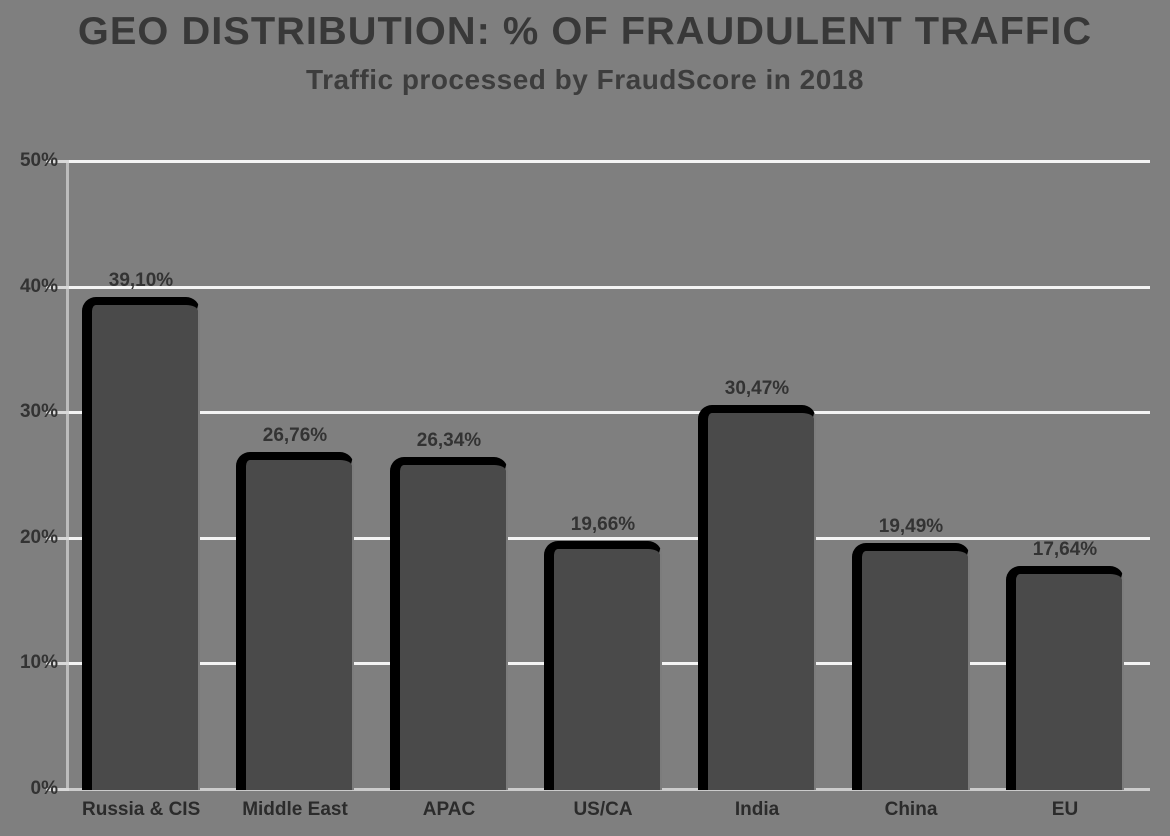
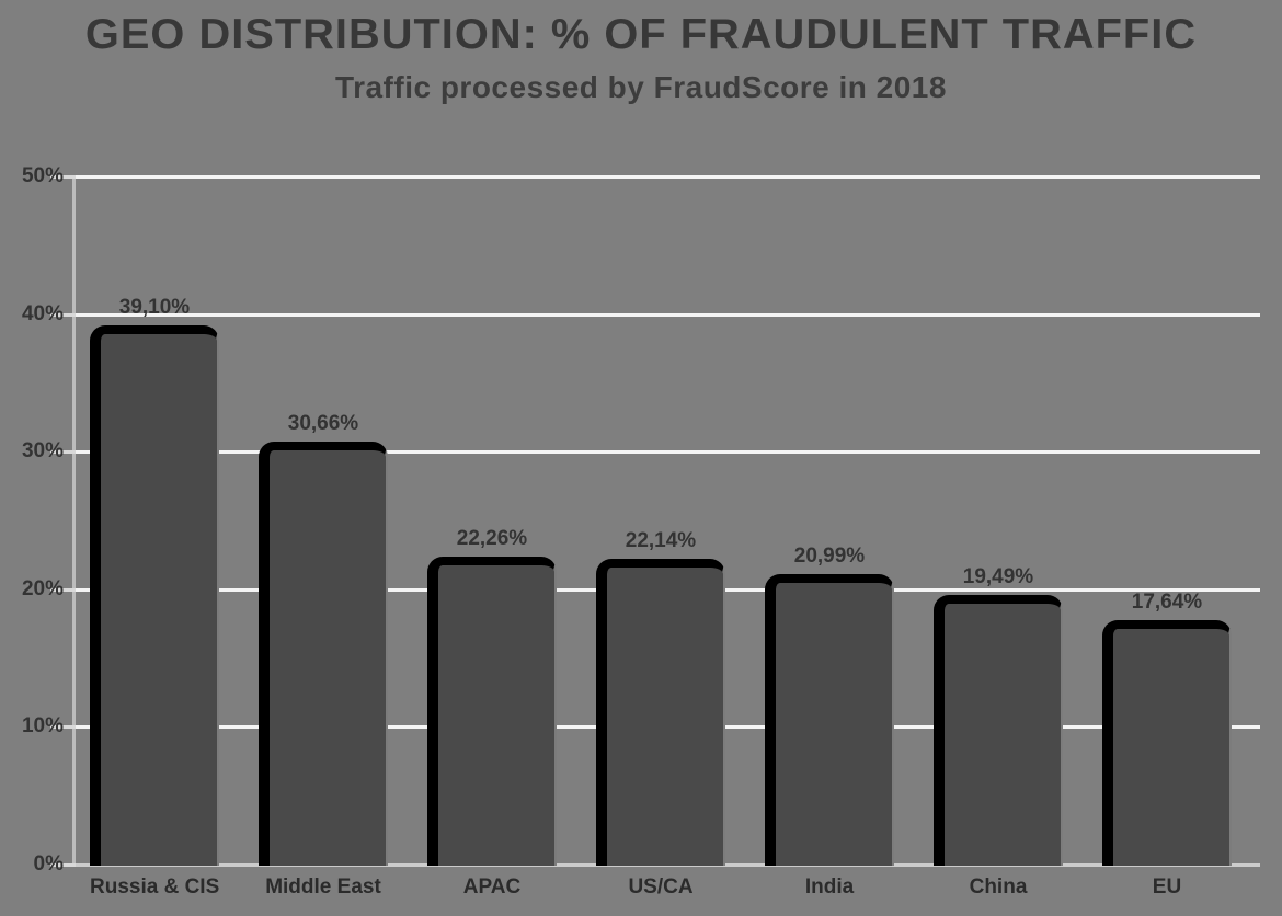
Middle East: 26,76% -> 30,66%
APAC: 26,34% -> 22,26%
US/CA: 19,66% -> 22,14%
India: 30,47% -> 20,99%
